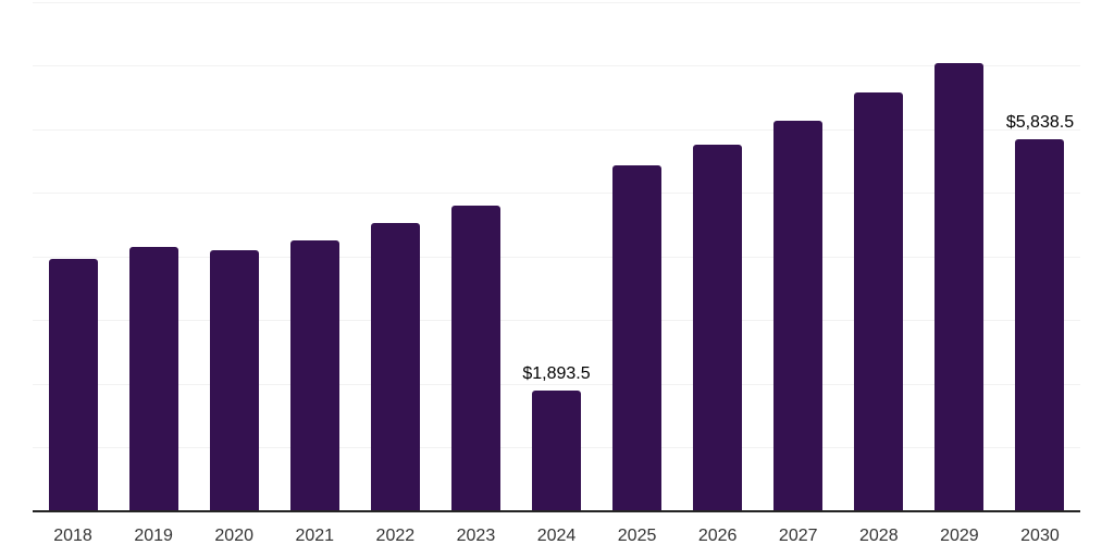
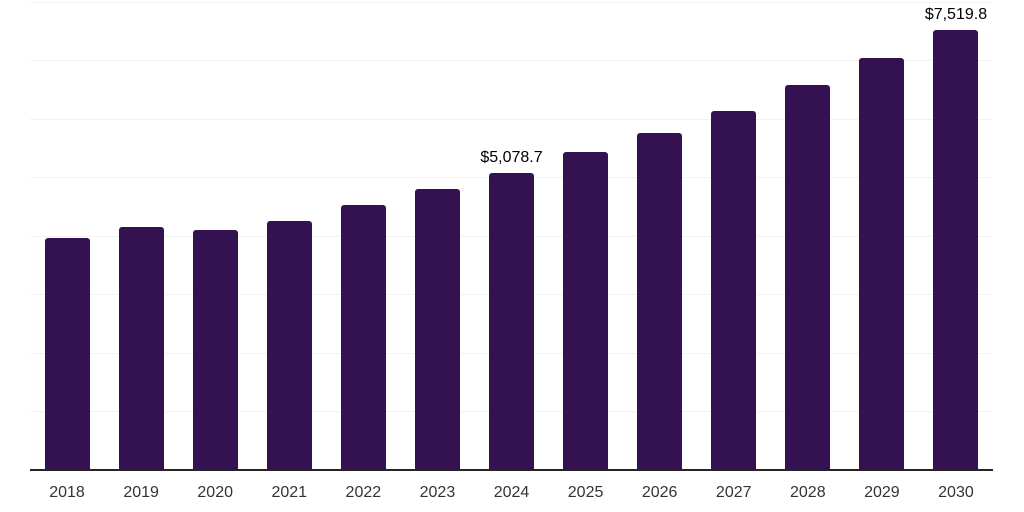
2024: $1,893.5 -> $5,078.7
2030: $5,838.5 -> $7,519.8
